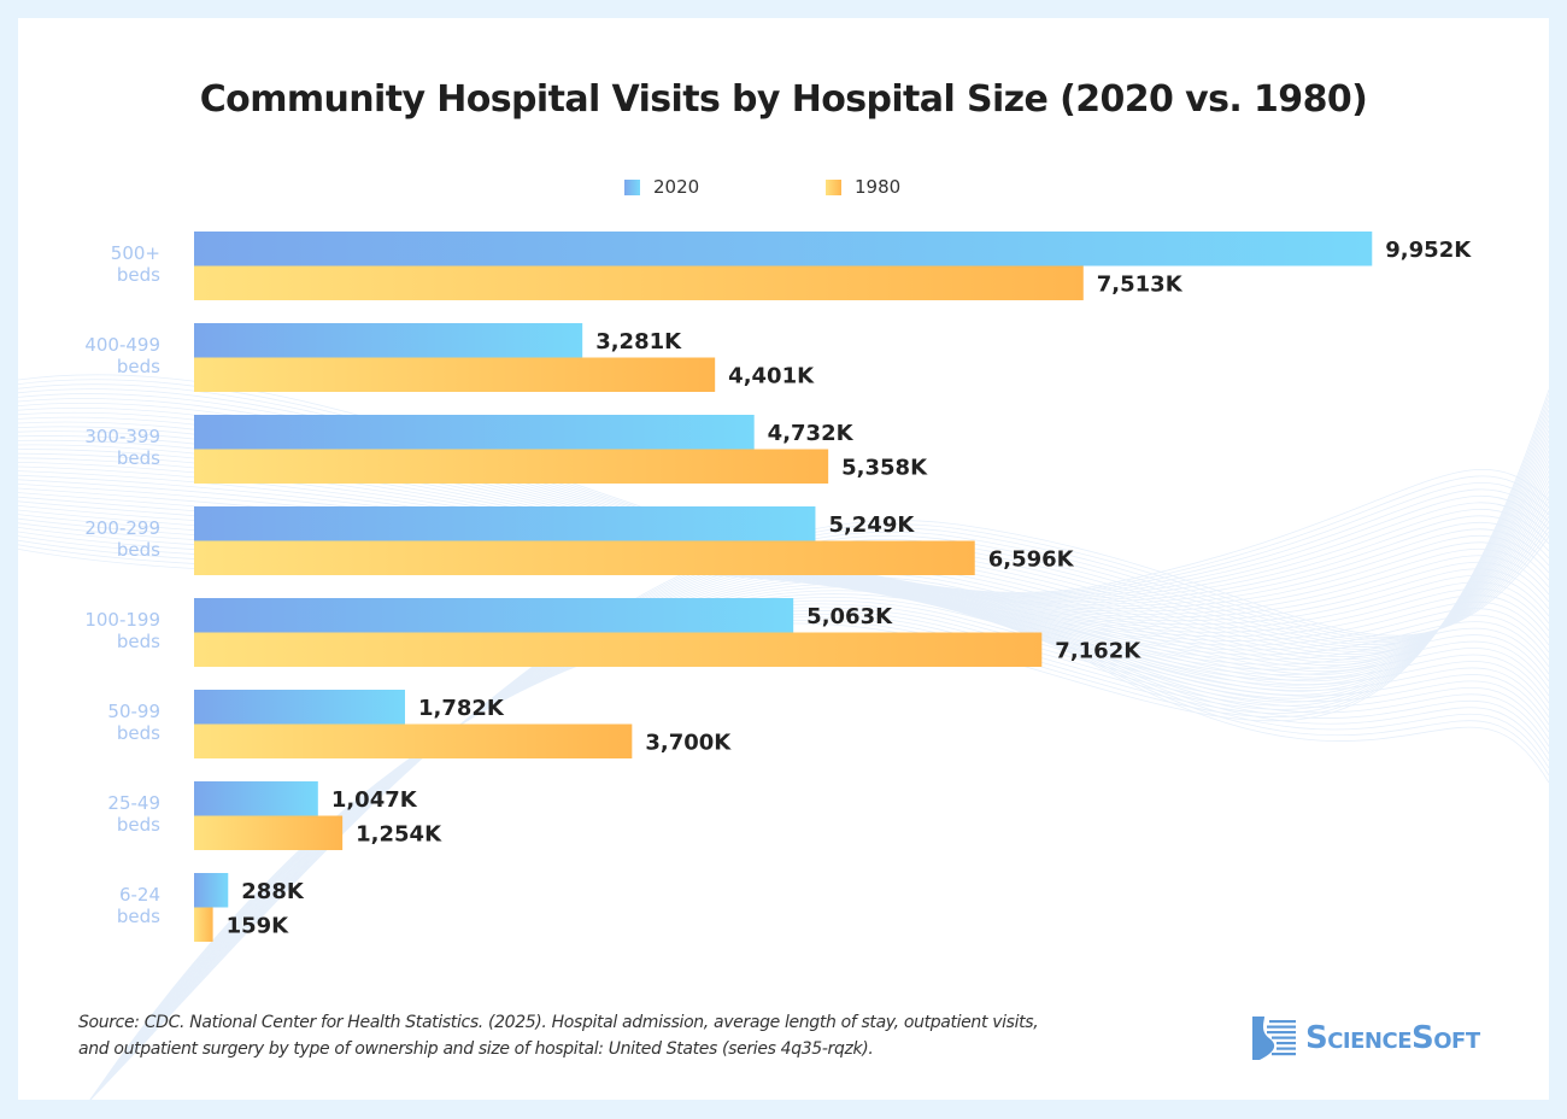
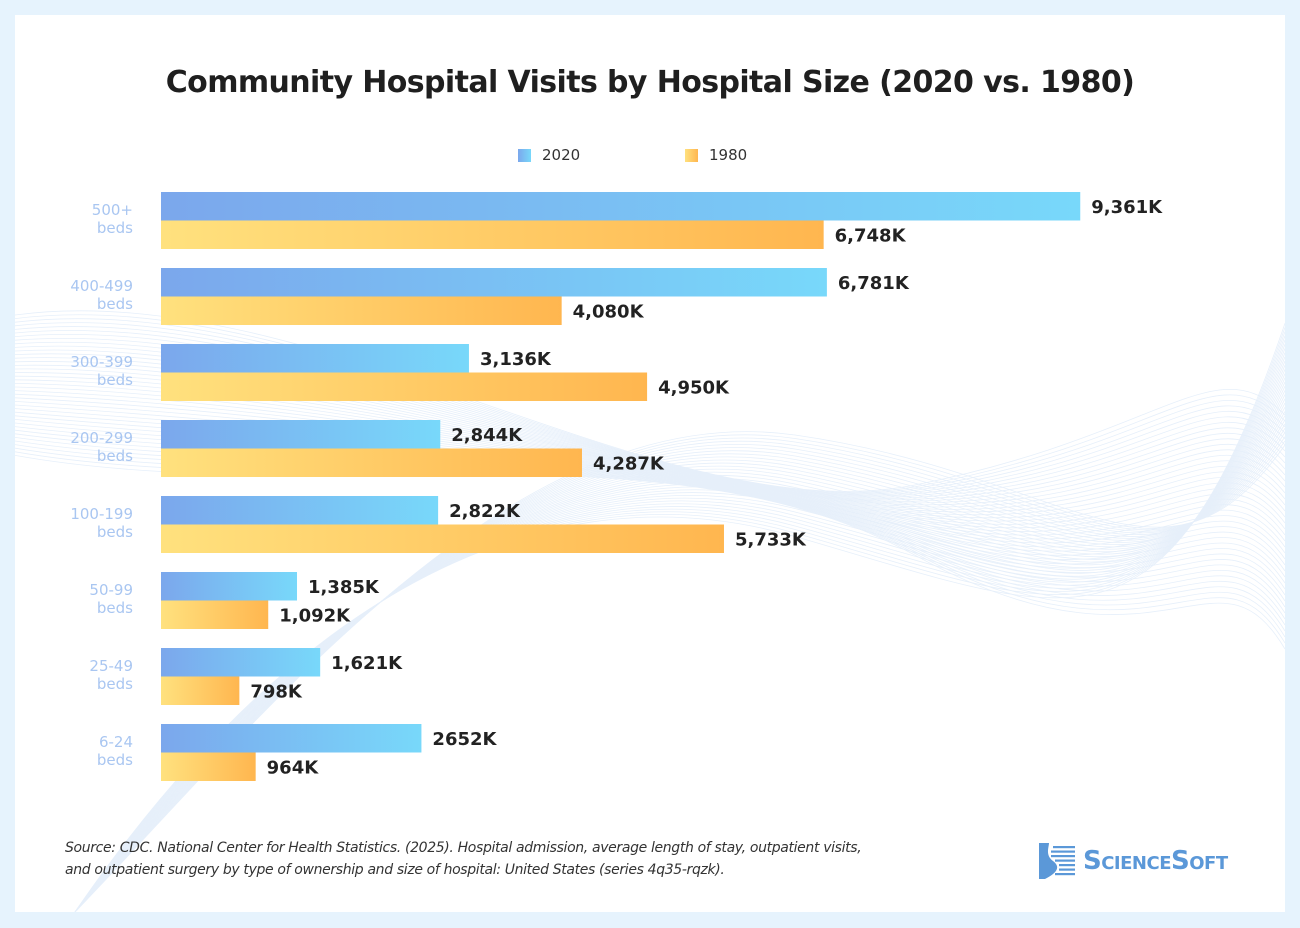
2020/500+ beds: 9,952K -> 9,361K
1980/500+ beds: 7,513K -> 6,748K
2020/400-499 beds: 3,281K -> 6,781K
1980/400-499 beds: 4,401K -> 4,080K
2020/300-399 beds: 4,732K -> 3,136K
1980/300-399 beds: 5,358K -> 4,950K
2020/200-299 beds: 5,249K -> 2,844K
1980/200-299 beds: 6,596K -> 4,287K
2020/100-199 beds: 5,063K -> 2,822K
1980/100-199 beds: 7,162K -> 5,733K
2020/50-99 beds: 1,782K -> 1,385K
1980/50-99 beds: 3,700K -> 1,092K
2020/25-49 beds: 1,047K -> 1,621K
1980/25-49 beds: 1,254K -> 798K
2020/6-24 beds: 288K -> 2652K
1980/6-24 beds: 159K -> 964K
